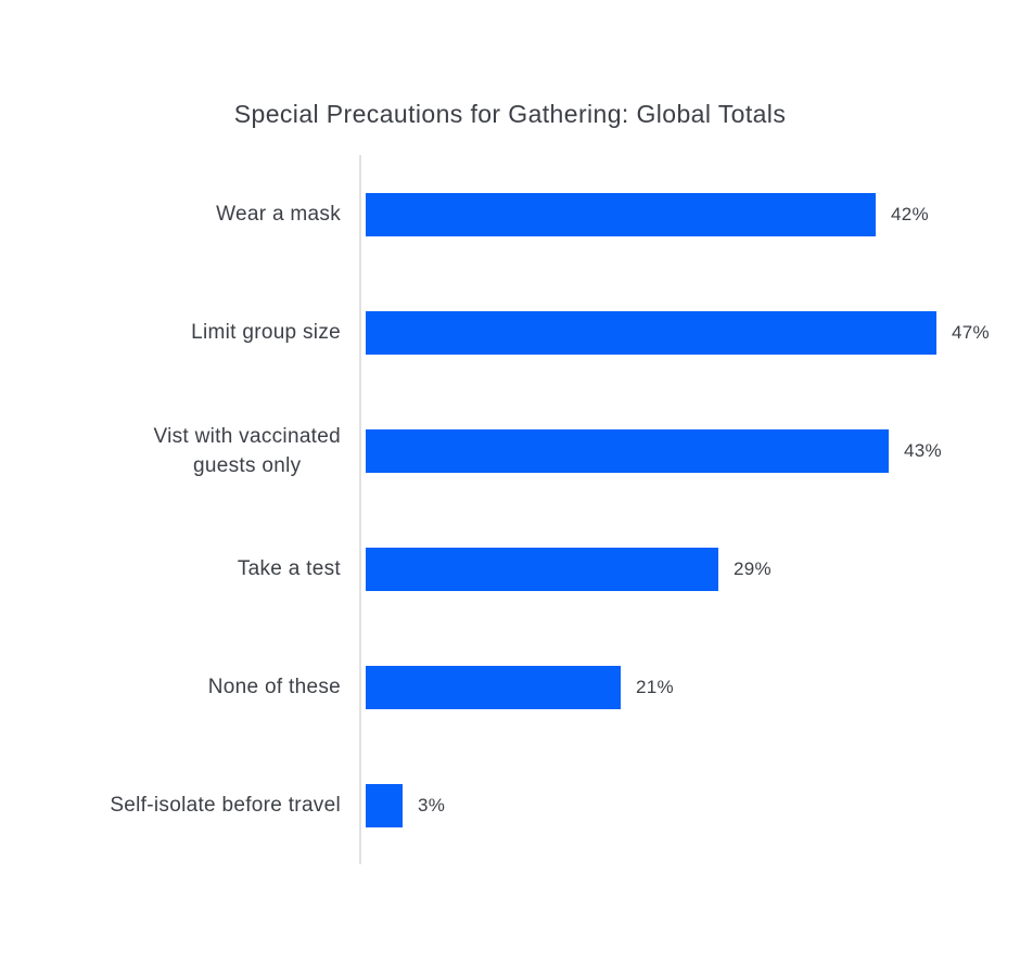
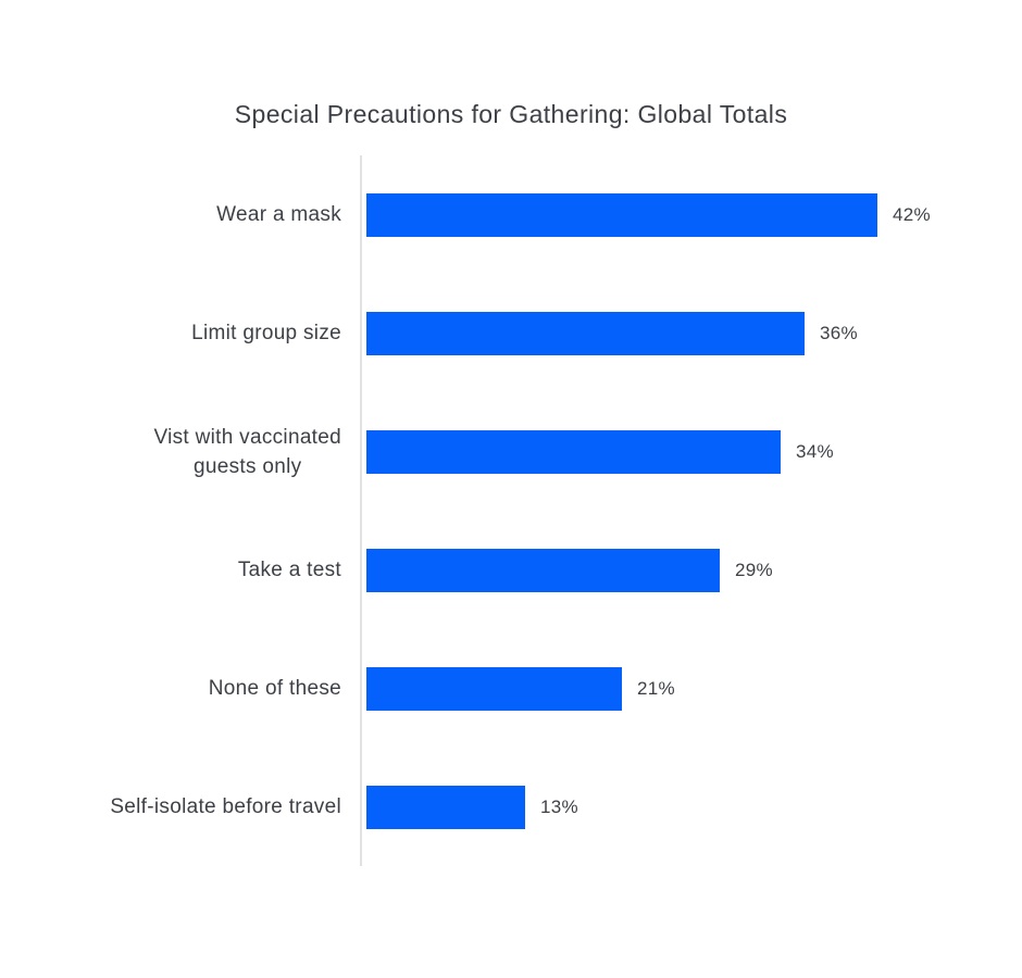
Limit group size: 47% -> 36%
Vist with vaccinated guests only: 43% -> 34%
Self-isolate before travel: 3% -> 13%
